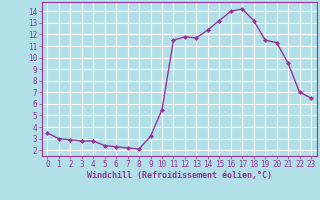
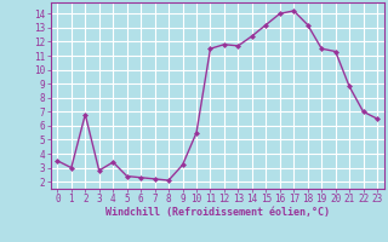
2: 2.9 -> 6.8
4: 2.8 -> 3.4
21: 9.5 -> 8.8
